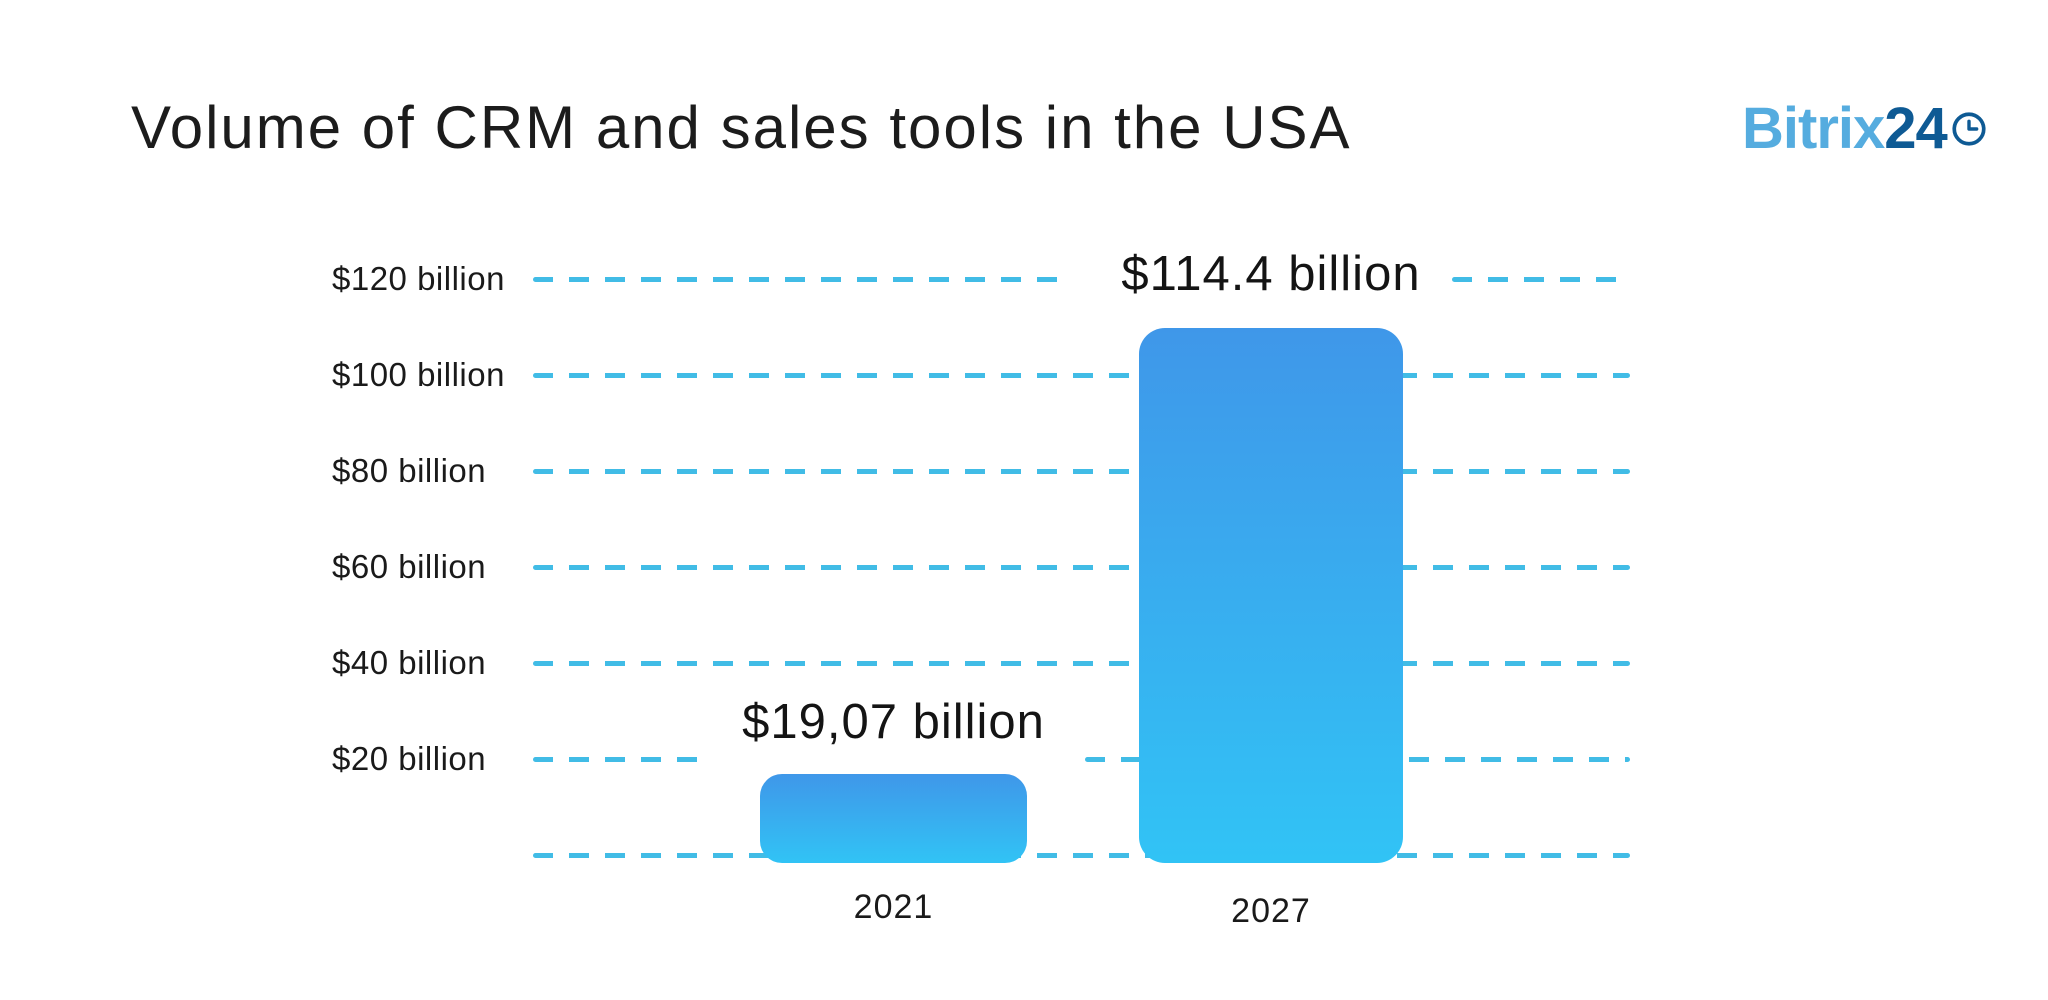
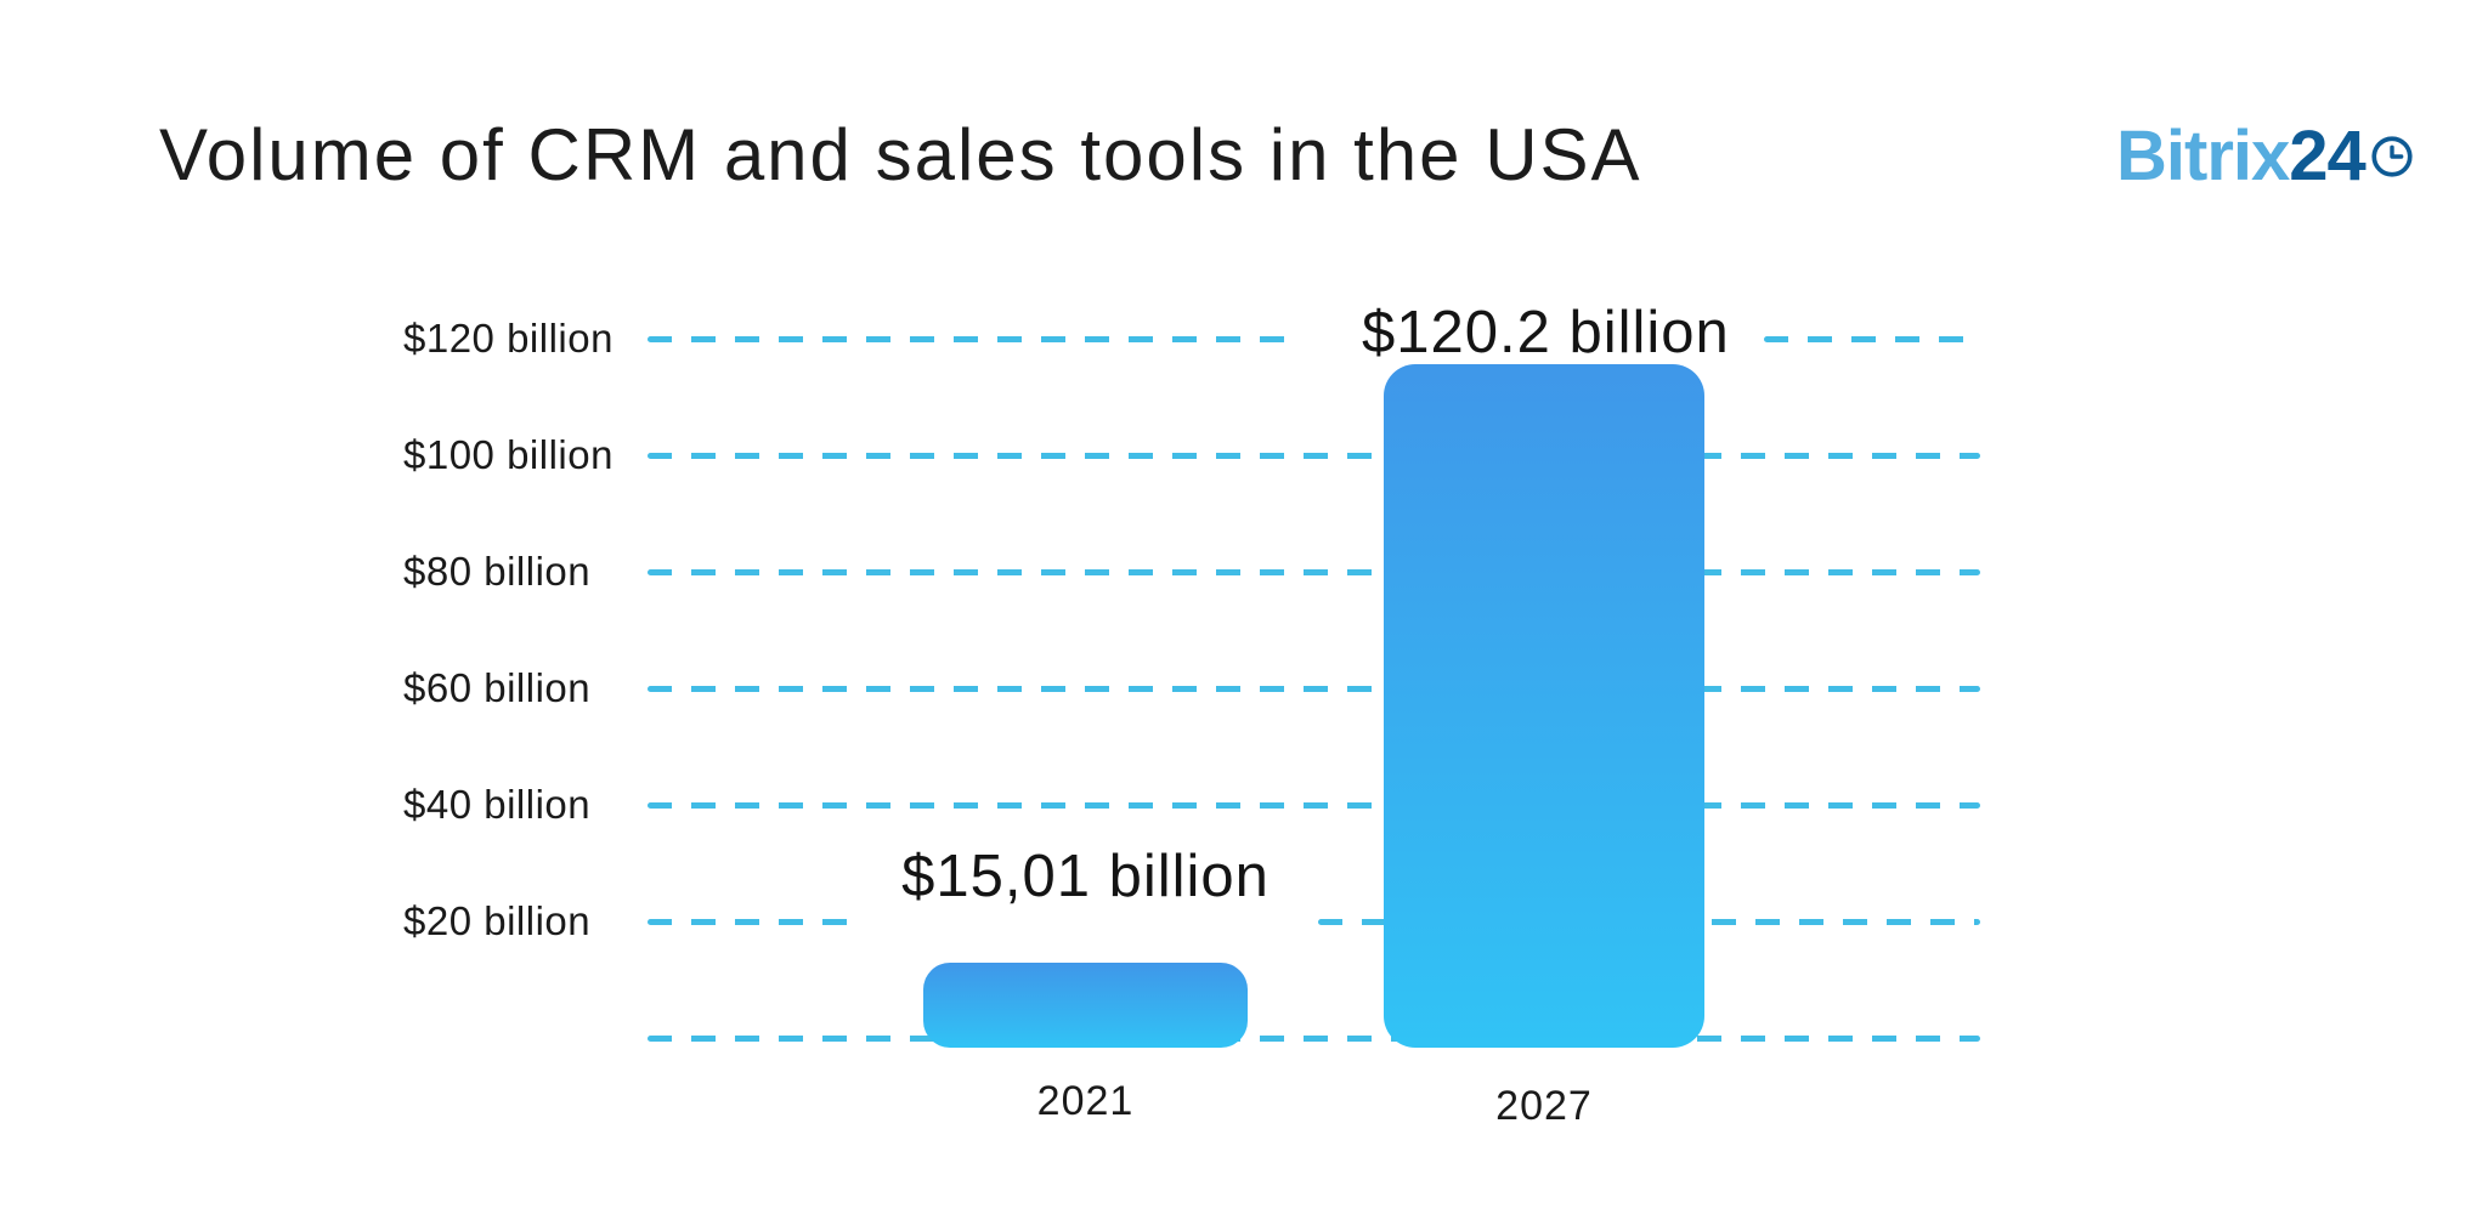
2021: $19,07 -> $15,01
2027: $114.4 -> $120.2
